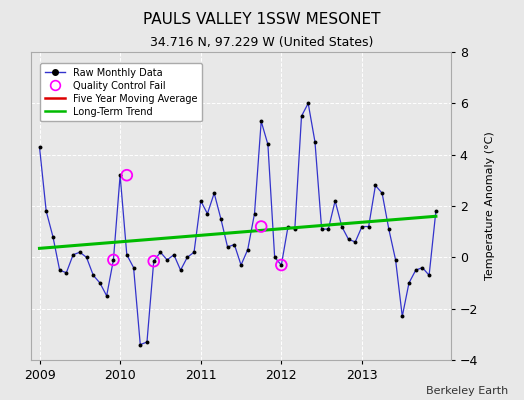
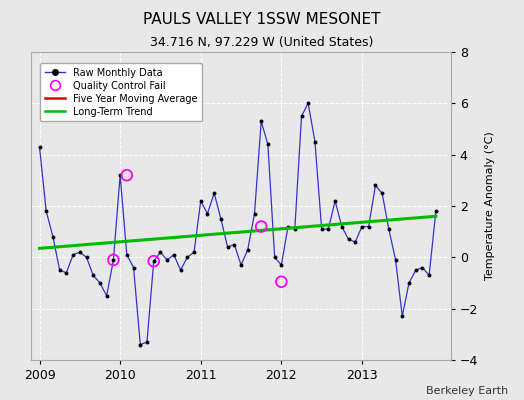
Quality Control Fail/2012: -0.30 -> -0.95
